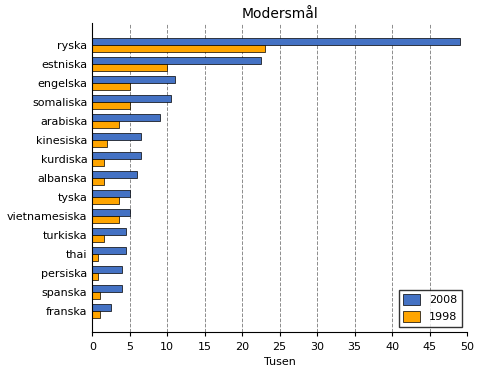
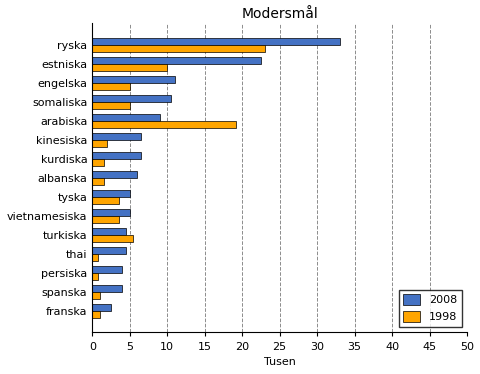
2008/ryska: 49.0 -> 33.0
1998/arabiska: 3.5 -> 19.2
1998/turkiska: 1.5 -> 5.4
